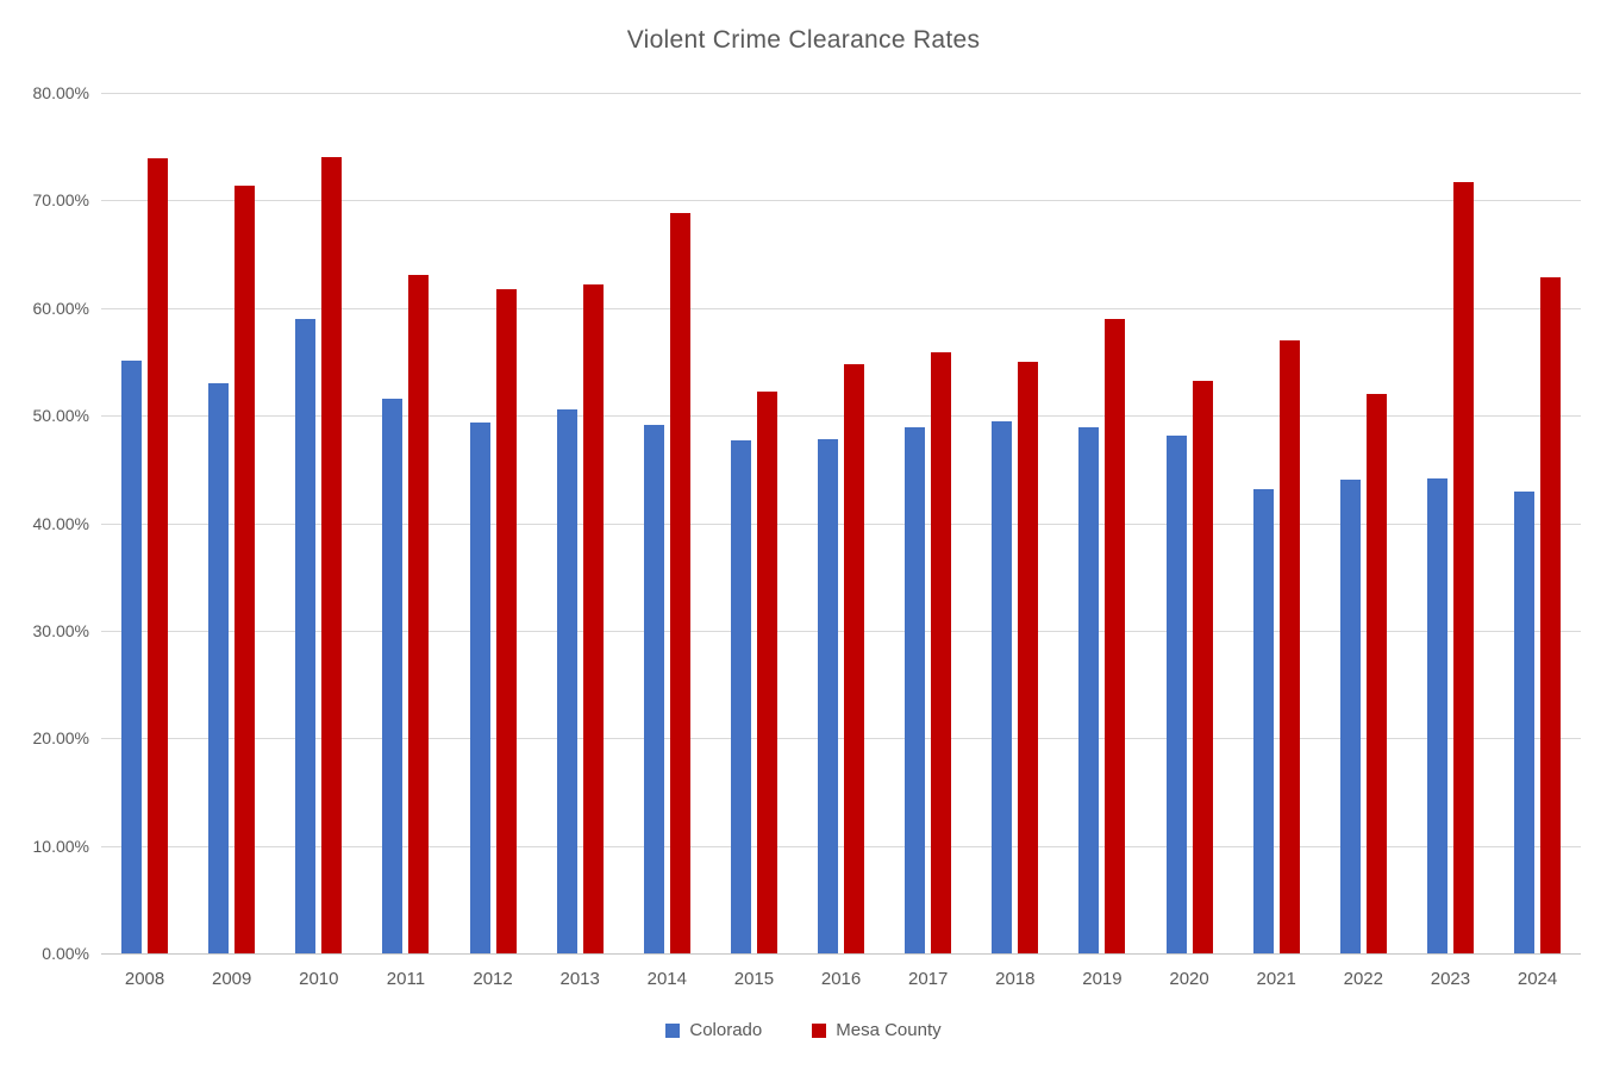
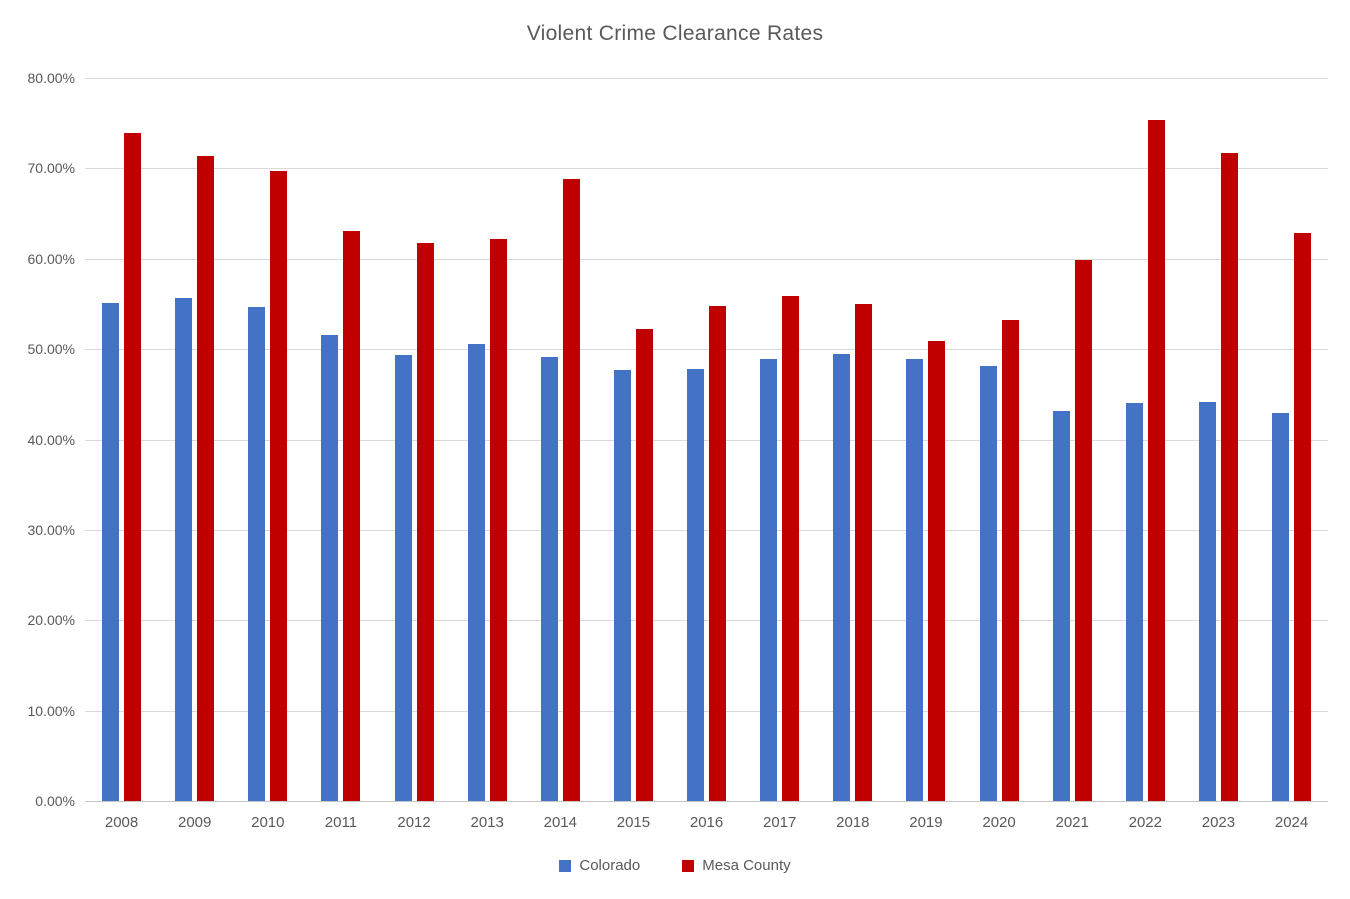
Colorado/2009: 53% -> 56%
Colorado/2010: 59% -> 55%
Mesa County/2010: 74% -> 70%
Mesa County/2019: 59% -> 51%
Mesa County/2021: 57% -> 60%
Mesa County/2022: 52% -> 75%
